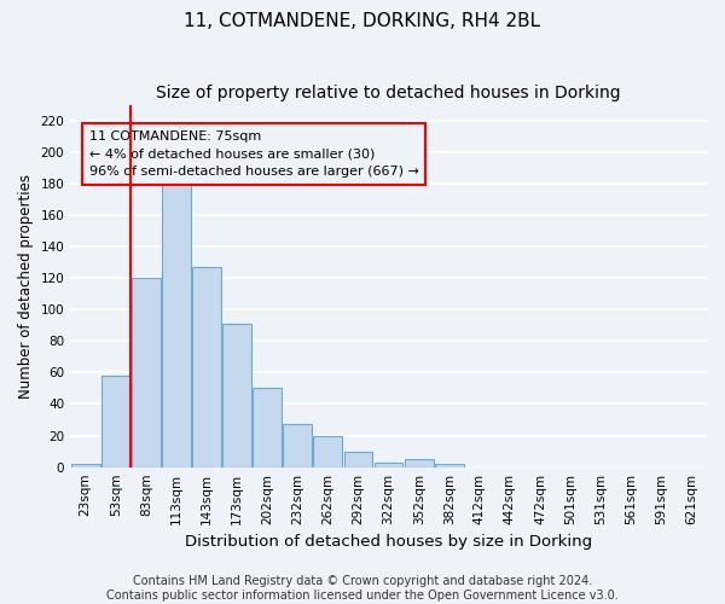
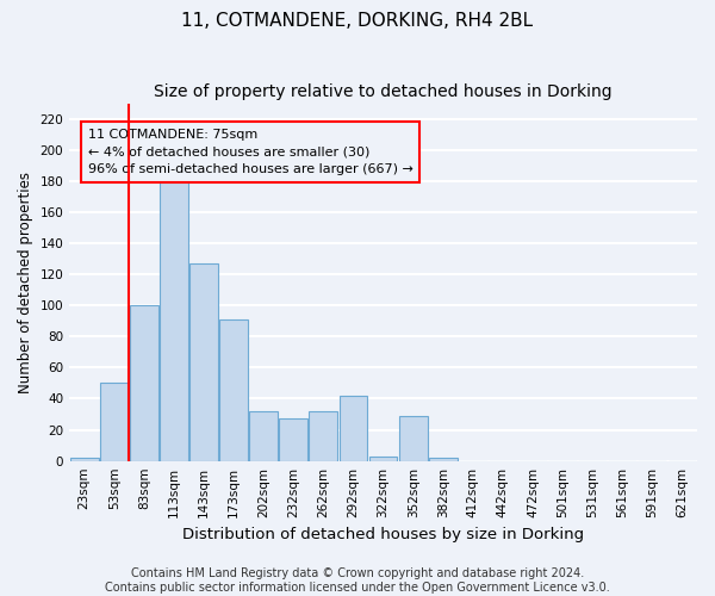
53sqm: 58 -> 50
83sqm: 120 -> 100
202sqm: 50 -> 32
262sqm: 20 -> 32
292sqm: 10 -> 42
352sqm: 5 -> 29
